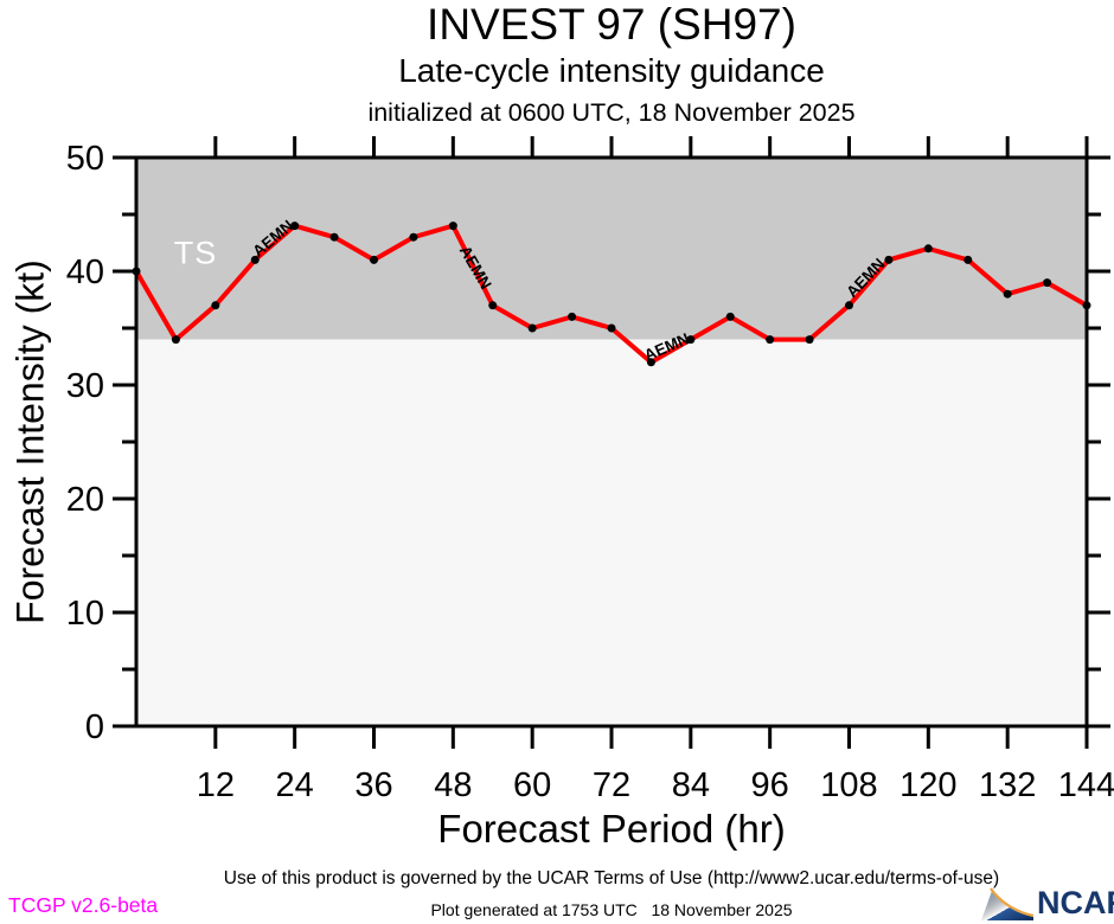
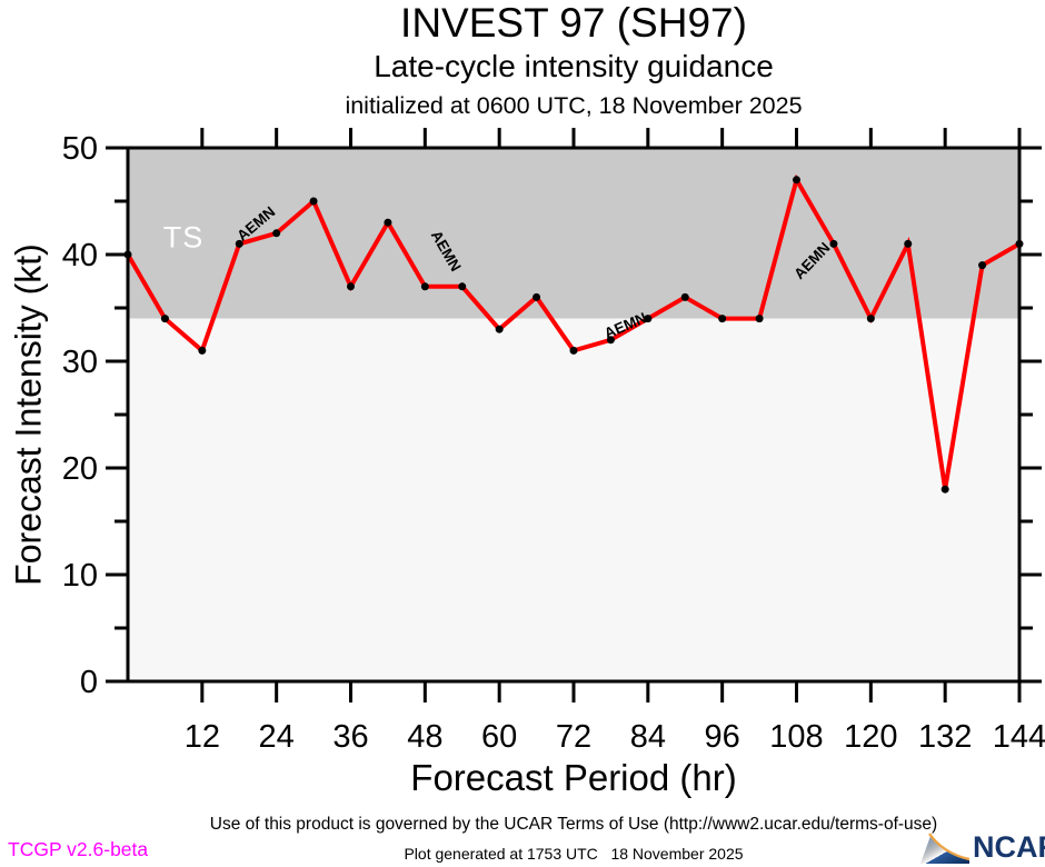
12: 37 -> 31
24: 44 -> 42
30: 43 -> 45
36: 41 -> 37
48: 44 -> 37
60: 35 -> 33
72: 35 -> 31
108: 37 -> 47
120: 42 -> 34
132: 38 -> 18
144: 37 -> 41
